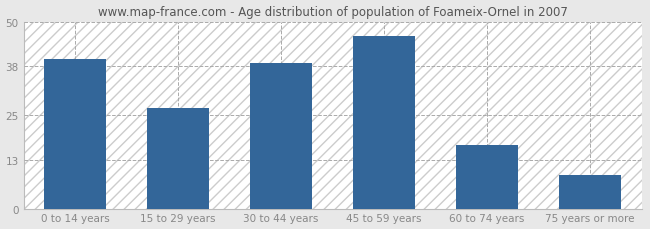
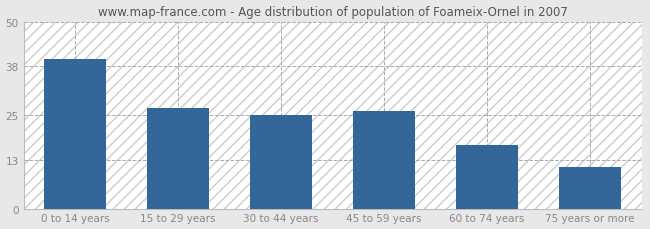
30 to 44 years: 39 -> 25
45 to 59 years: 46 -> 26
75 years or more: 9 -> 11
